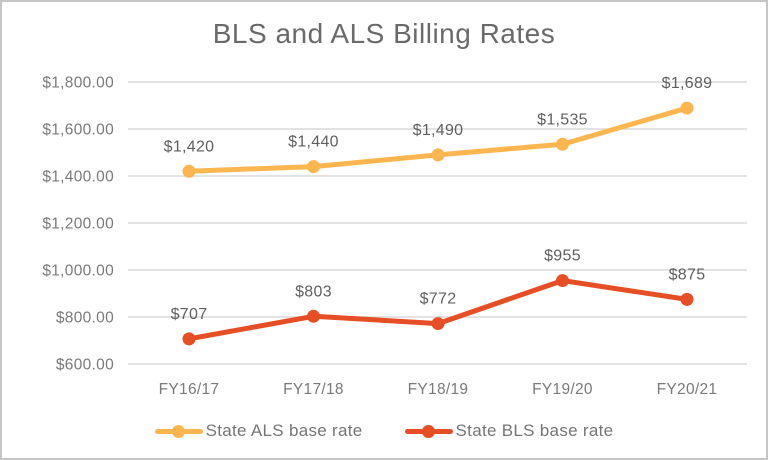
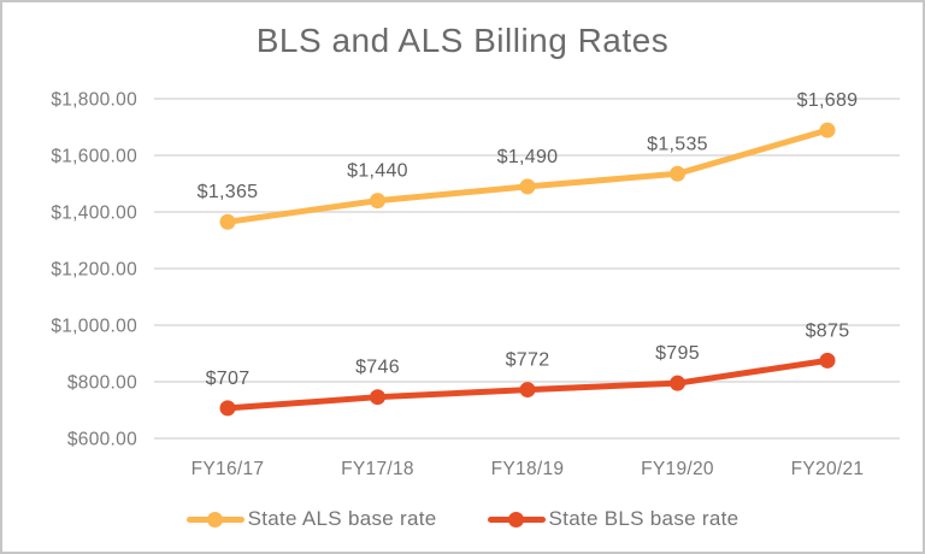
State ALS base rate/FY16/17: $1,420 -> $1,365
State BLS base rate/FY17/18: $803 -> $746
State BLS base rate/FY19/20: $955 -> $795
